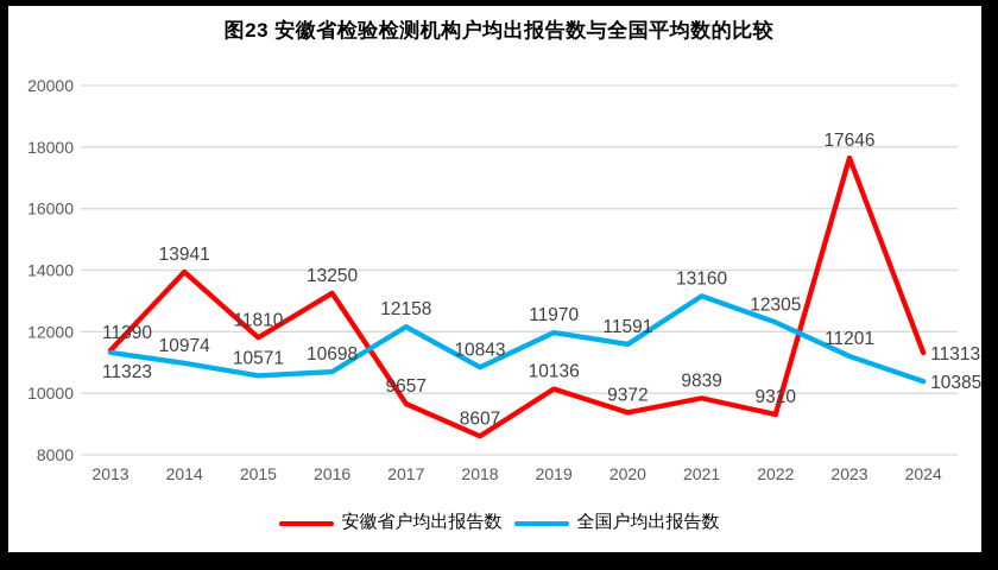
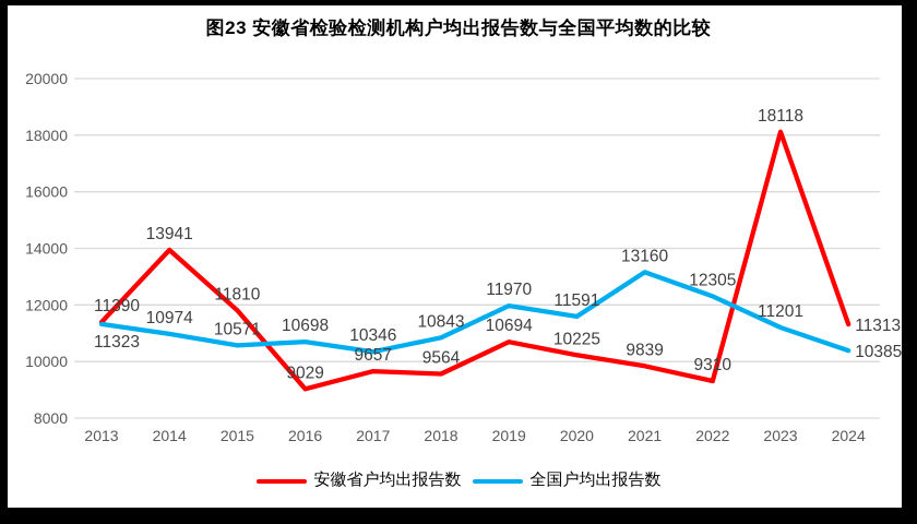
安徽省户均出报告数/2016: 13250 -> 9029
全国户均出报告数/2017: 12158 -> 10346
安徽省户均出报告数/2018: 8607 -> 9564
安徽省户均出报告数/2019: 10136 -> 10694
安徽省户均出报告数/2020: 9372 -> 10225
安徽省户均出报告数/2023: 17646 -> 18118
